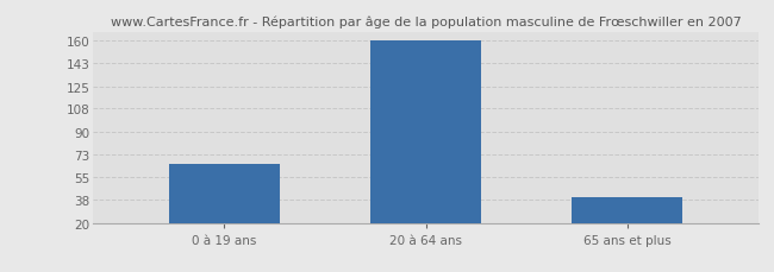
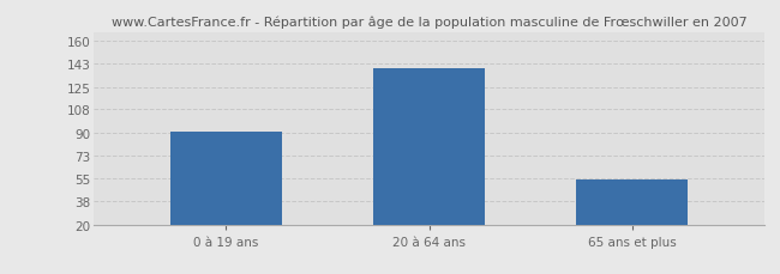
0 à 19 ans: 65 -> 91
20 à 64 ans: 160 -> 139
65 ans et plus: 40 -> 54
